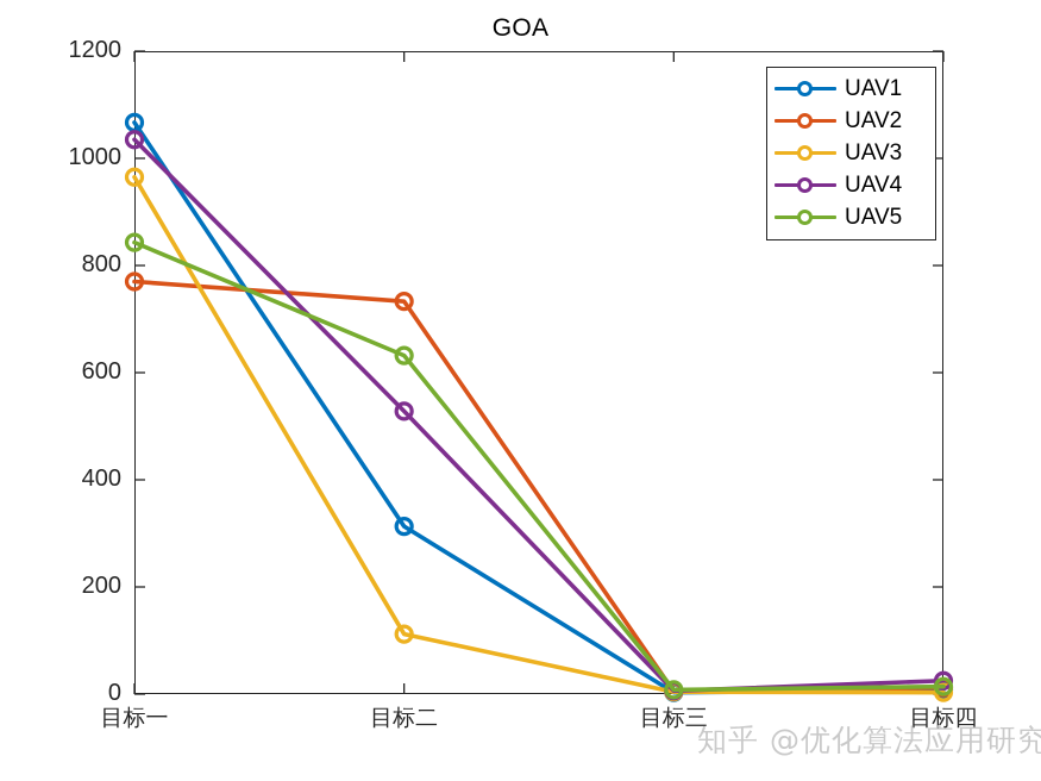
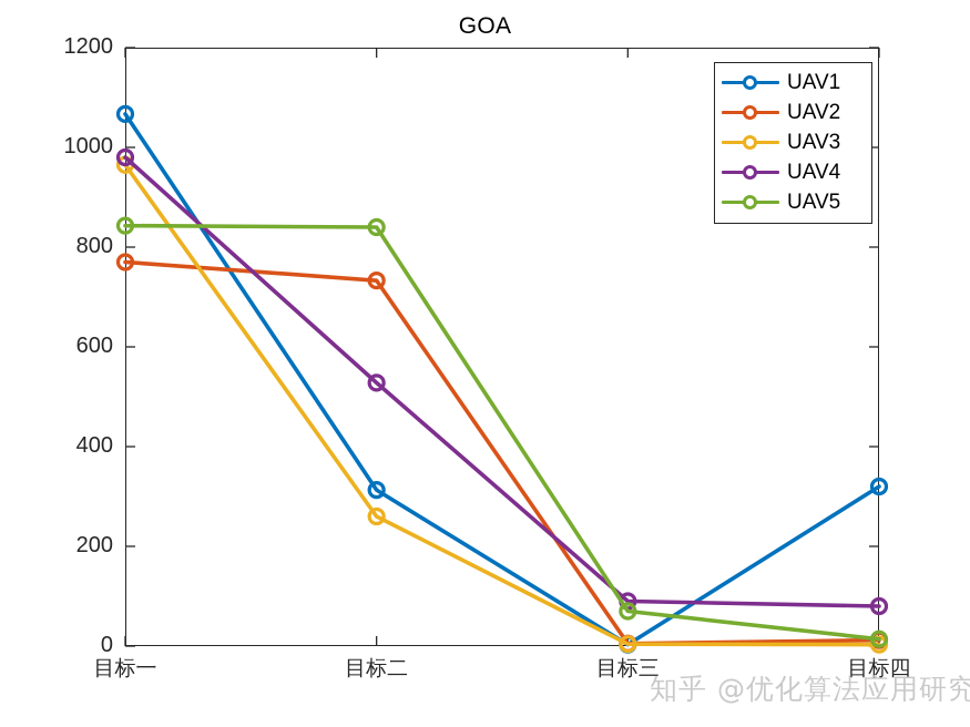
UAV4/目标一: 1040 -> 980
UAV3/目标二: 110 -> 260
UAV5/目标二: 630 -> 840
UAV4/目标三: 10 -> 90
UAV5/目标三: 10 -> 70
UAV1/目标四: 10 -> 320
UAV4/目标四: 20 -> 80
